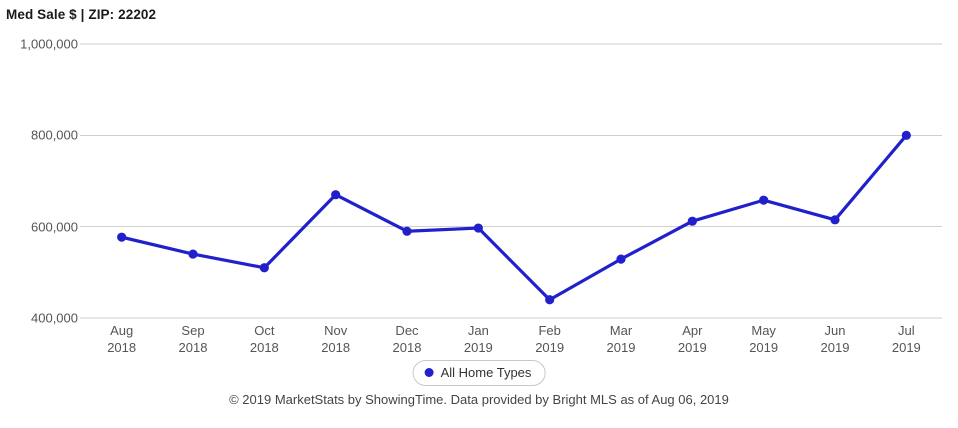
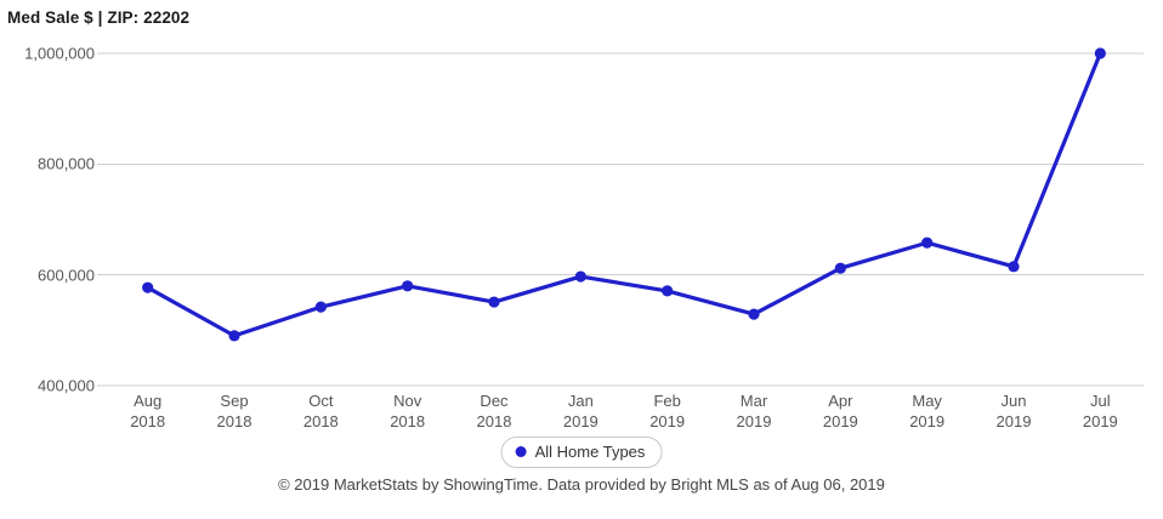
Sep 2018: 540000 -> 490000
Oct 2018: 510000 -> 540000
Nov 2018: 670000 -> 580000
Dec 2018: 590000 -> 550000
Feb 2019: 440000 -> 570000
Jul 2019: 800000 -> 1000000
